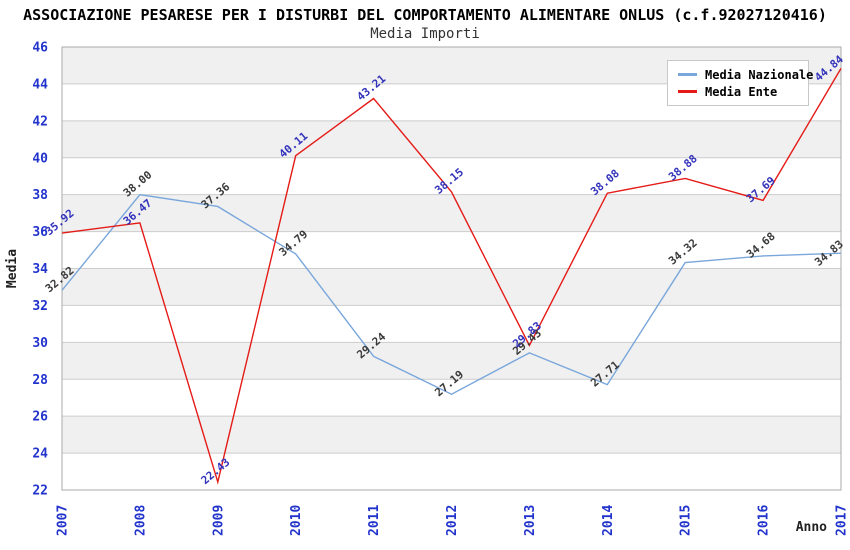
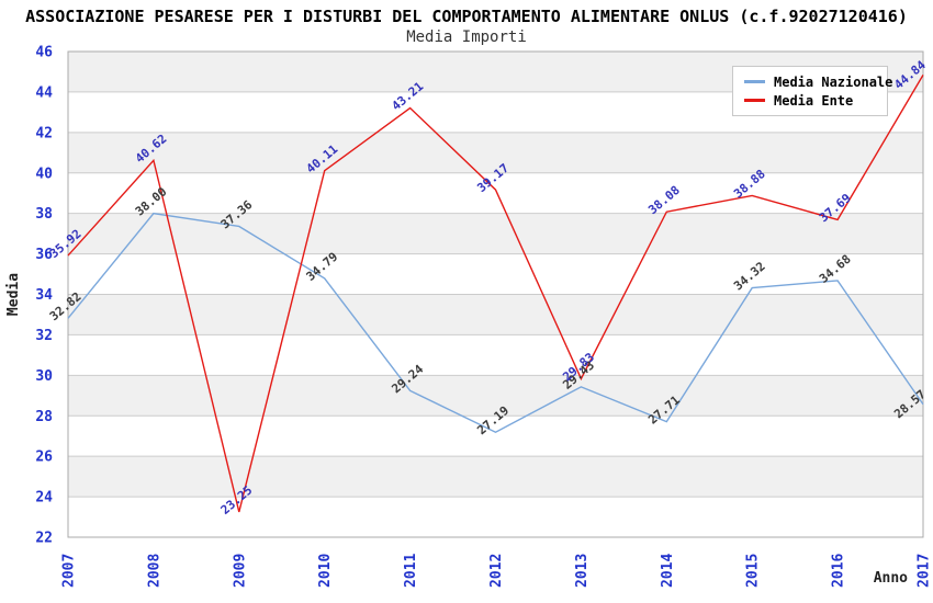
Media Ente/2008: 36.47 -> 40.62
Media Ente/2009: 22.43 -> 23.25
Media Ente/2012: 38.15 -> 39.17
Media Nazionale/2017: 34.83 -> 28.57
